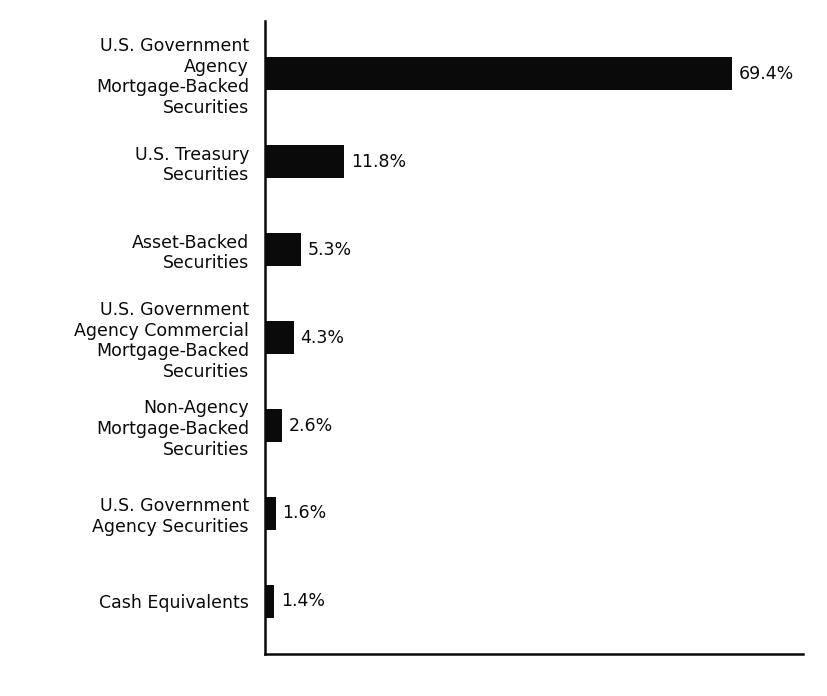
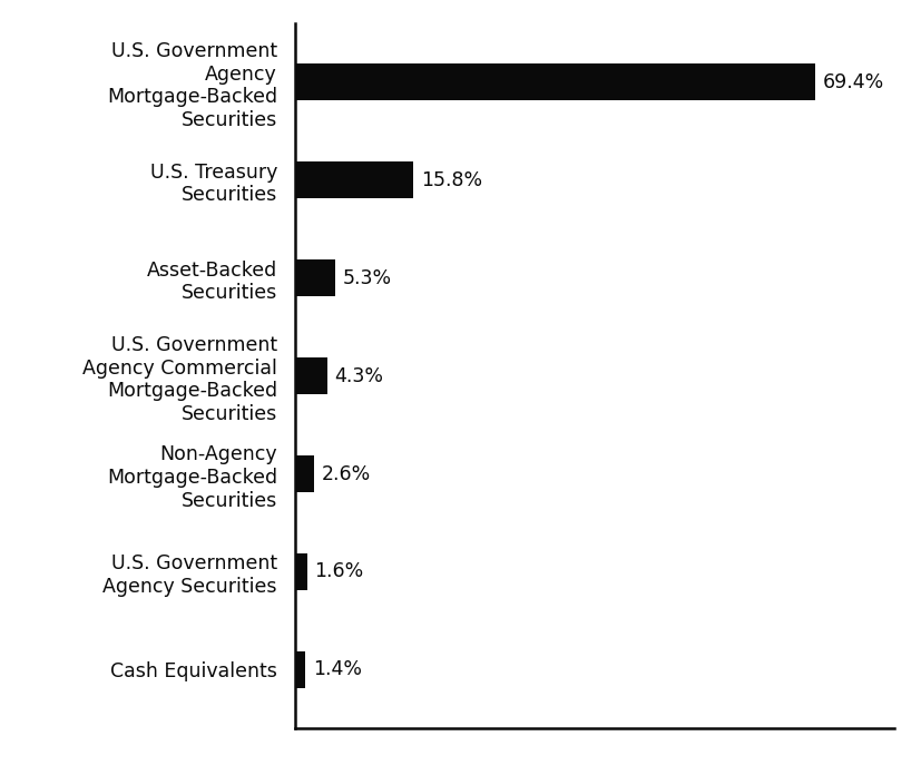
U.S. Treasury Securities: 11.8% -> 15.8%
